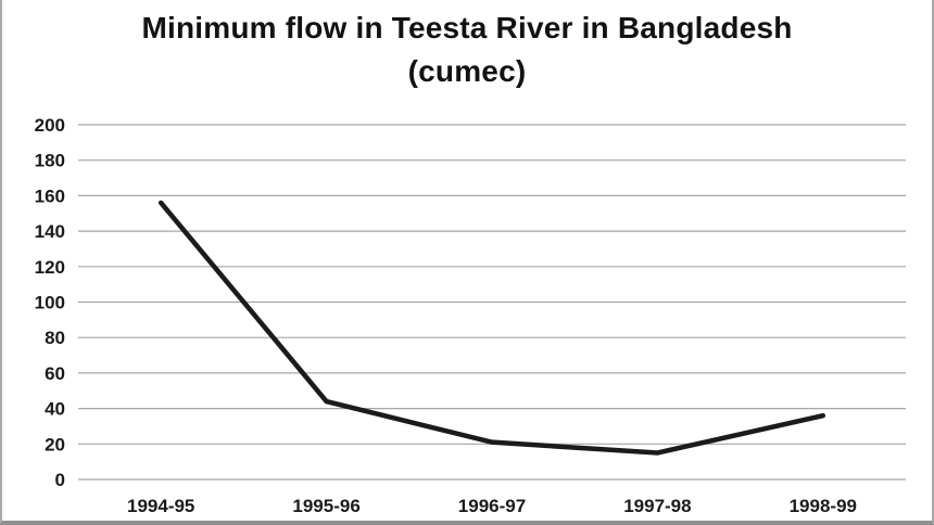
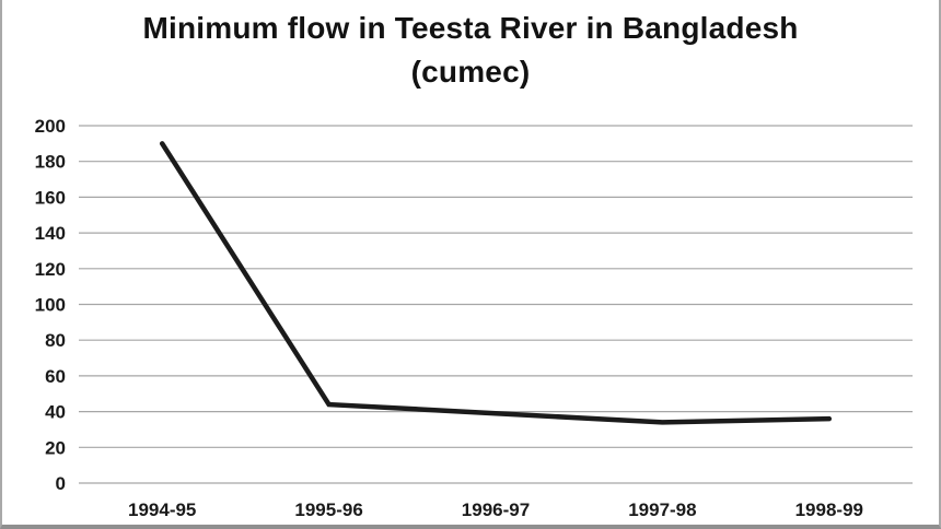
1994-95: 156 -> 190
1996-97: 21 -> 39
1997-98: 15 -> 34
